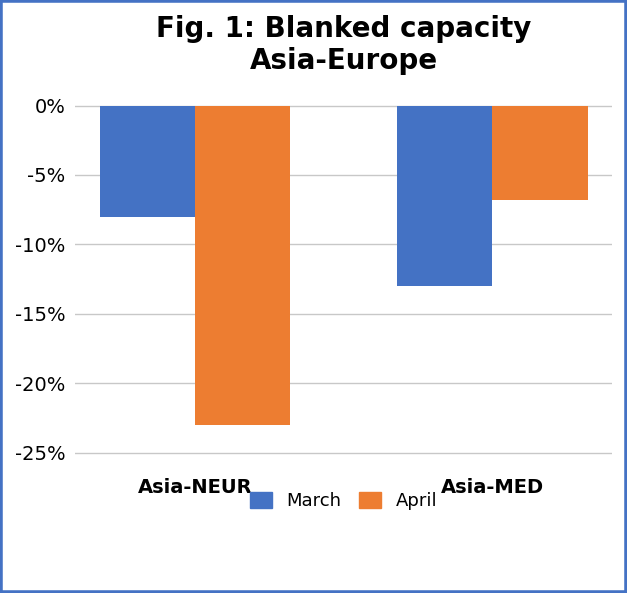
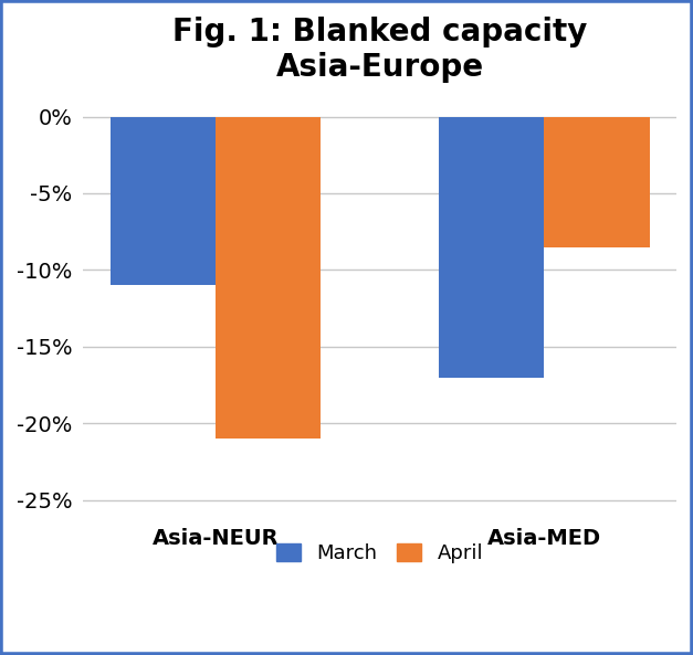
March/Asia-NEUR: -8% -> -11%
April/Asia-NEUR: -23.0% -> -21.0%
March/Asia-MED: -13% -> -17%
April/Asia-MED: -6.8% -> -8.5%
